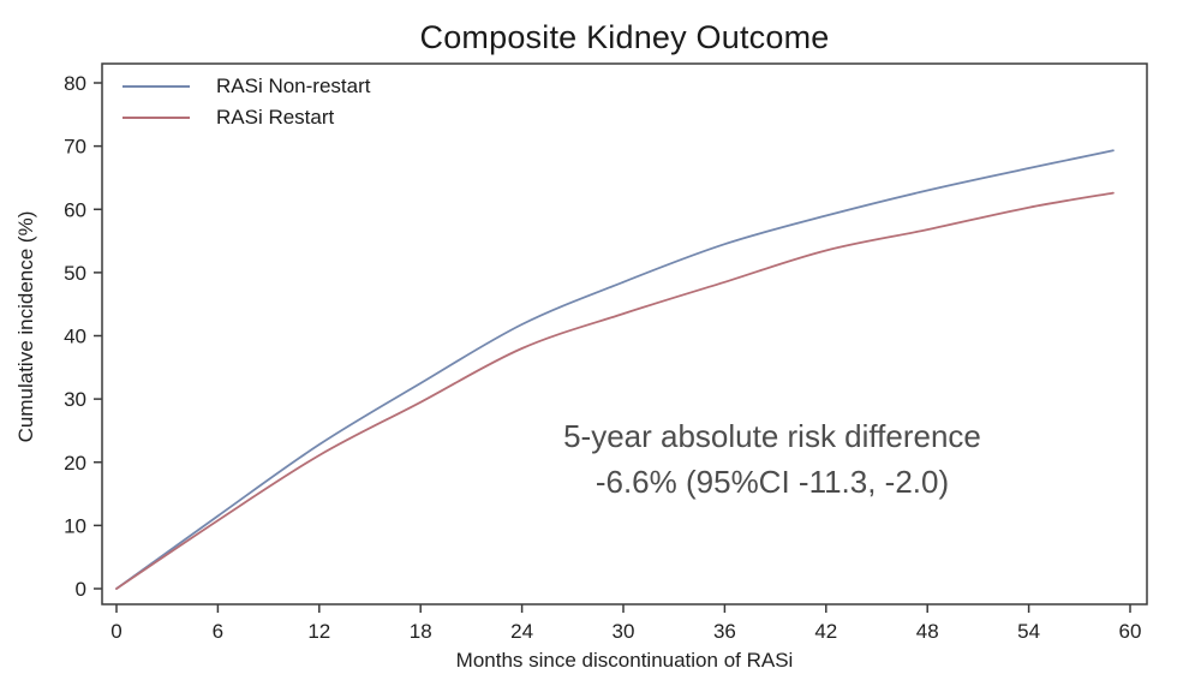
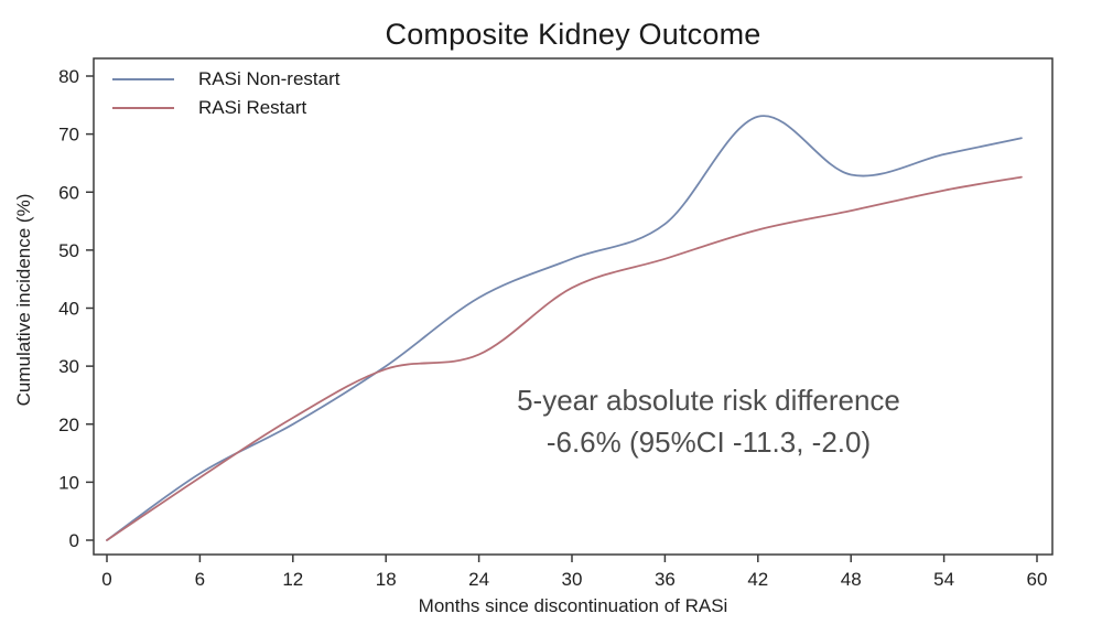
RASi Non-restart/12: 23 -> 20
RASi Non-restart/18: 32 -> 30
RASi Restart/24: 38 -> 32
RASi Non-restart/42: 59 -> 73
